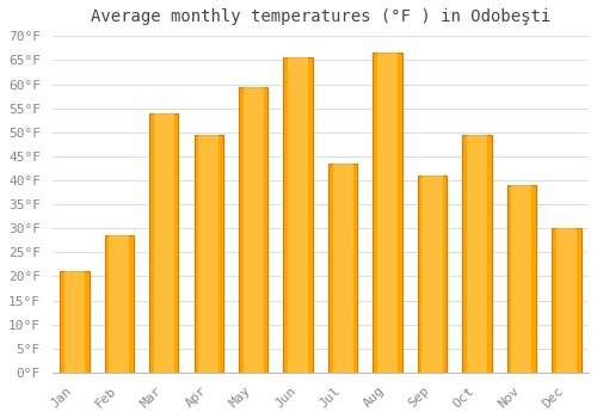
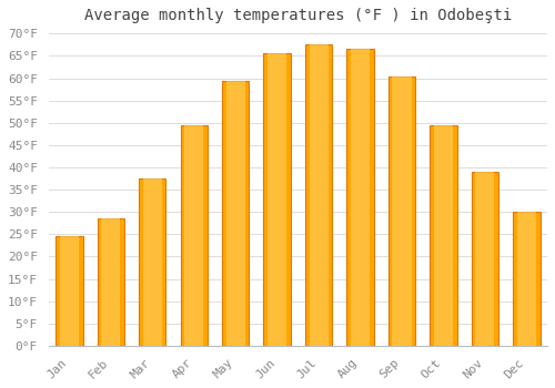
Jan: 21.0°F -> 24.5°F
Mar: 54.0°F -> 37.5°F
Jul: 43.5°F -> 67.5°F
Sep: 41.0°F -> 60.5°F
